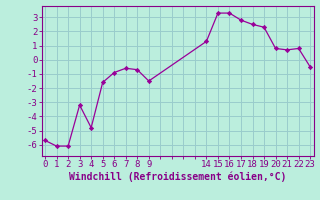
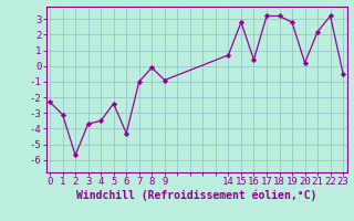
0: -5.7 -> -2.3
1: -6.1 -> -3.1
2: -6.1 -> -5.7
3: -3.2 -> -3.7
4: -4.8 -> -3.5
5: -1.6 -> -2.4
6: -0.9 -> -4.3
7: -0.6 -> -1.0
8: -0.7 -> -0.1
9: -1.5 -> -0.9
14: 1.3 -> 0.7
15: 3.3 -> 2.8
16: 3.3 -> 0.4
17: 2.8 -> 3.2
18: 2.5 -> 3.2
19: 2.3 -> 2.8
20: 0.8 -> 0.2
21: 0.7 -> 2.2
22: 0.8 -> 3.2
